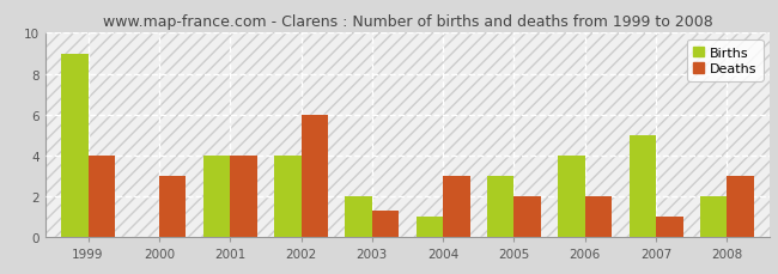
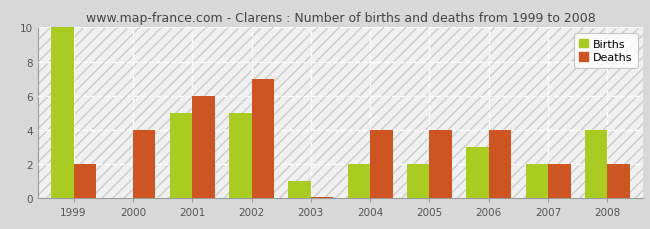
Births/1999: 9 -> 10
Deaths/1999: 4.0 -> 2.0
Deaths/2000: 3.0 -> 4.0
Births/2001: 4 -> 5
Deaths/2001: 4.0 -> 6.0
Births/2002: 4 -> 5
Deaths/2002: 6.0 -> 7.0
Births/2003: 2 -> 1
Deaths/2003: 1.3 -> 0.1
Births/2004: 1 -> 2
Deaths/2004: 3.0 -> 4.0
Births/2005: 3 -> 2
Deaths/2005: 2.0 -> 4.0
Births/2006: 4 -> 3
Deaths/2006: 2.0 -> 4.0
Births/2007: 5 -> 2
Deaths/2007: 1.0 -> 2.0
Births/2008: 2 -> 4
Deaths/2008: 3.0 -> 2.0
